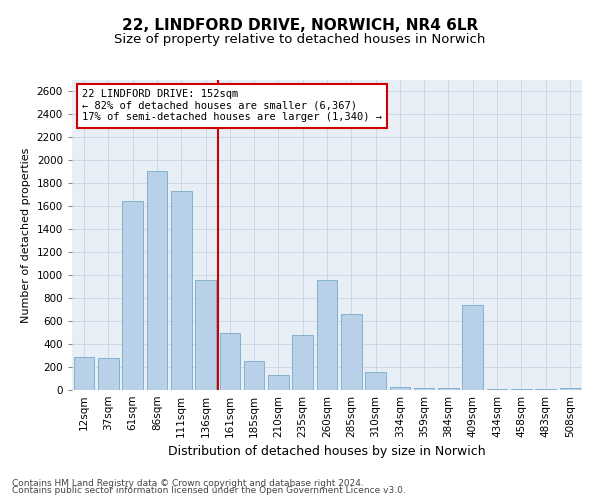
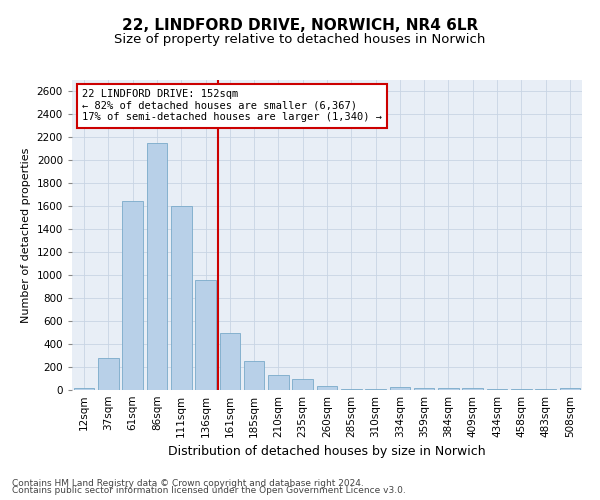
12sqm: 290 -> 20
86sqm: 1910 -> 2150
111sqm: 1730 -> 1600
235sqm: 480 -> 100
260sqm: 960 -> 40
285sqm: 660 -> 10
310sqm: 160 -> 0
409sqm: 740 -> 20
